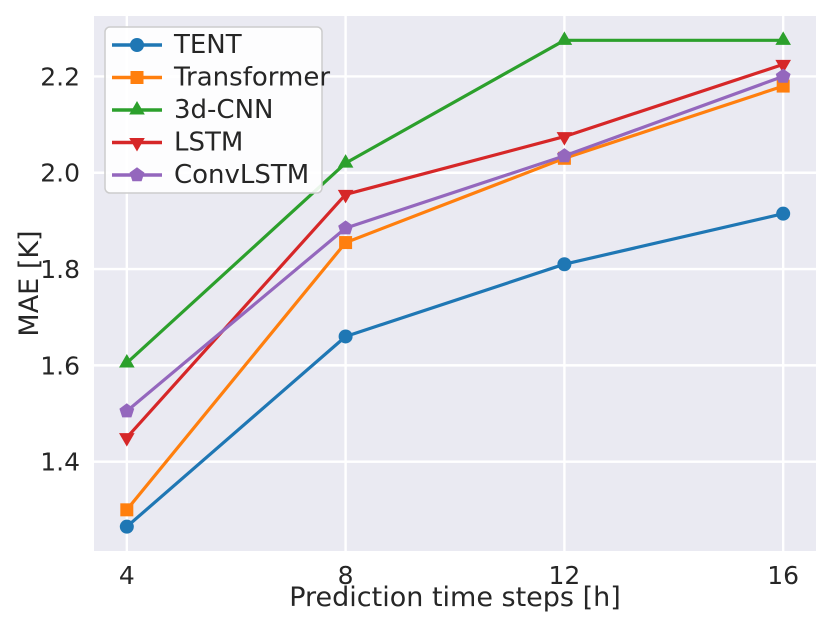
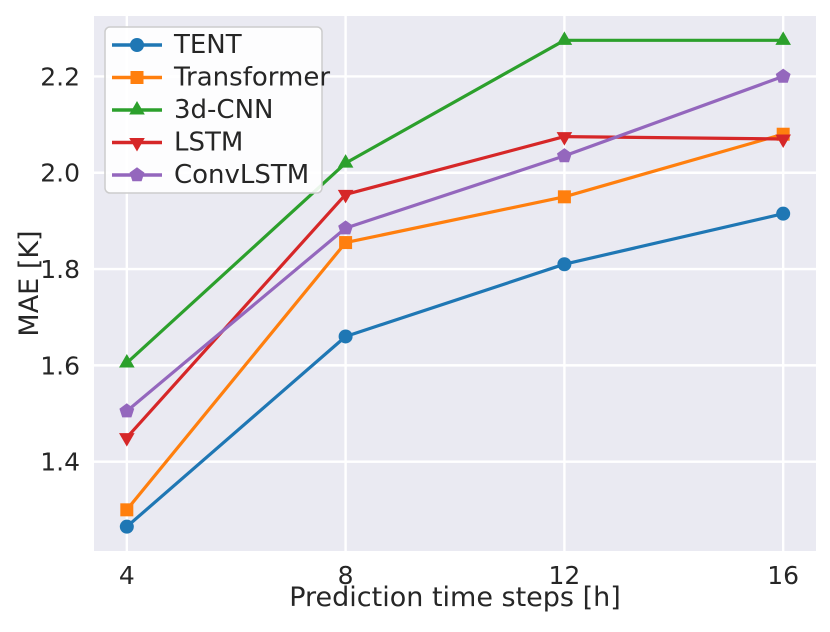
Transformer/12: 2.03 -> 1.95
Transformer/16: 2.18 -> 2.08
LSTM/16: 2.23 -> 2.07
